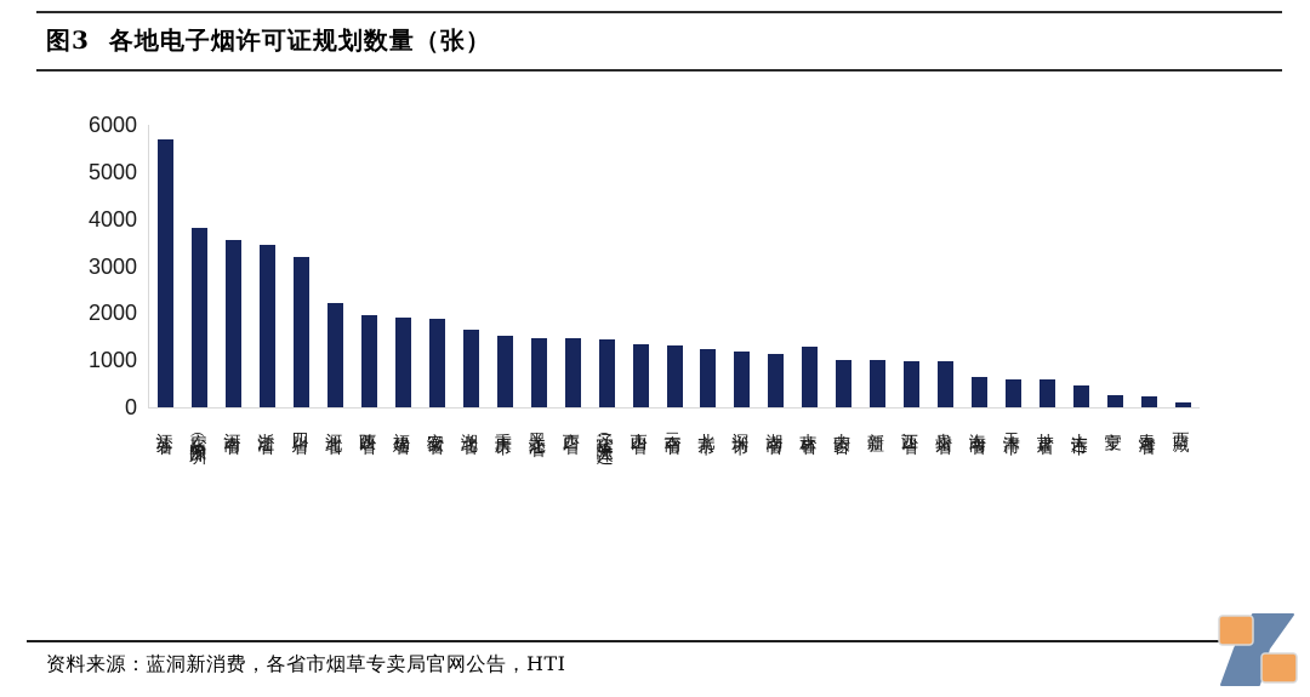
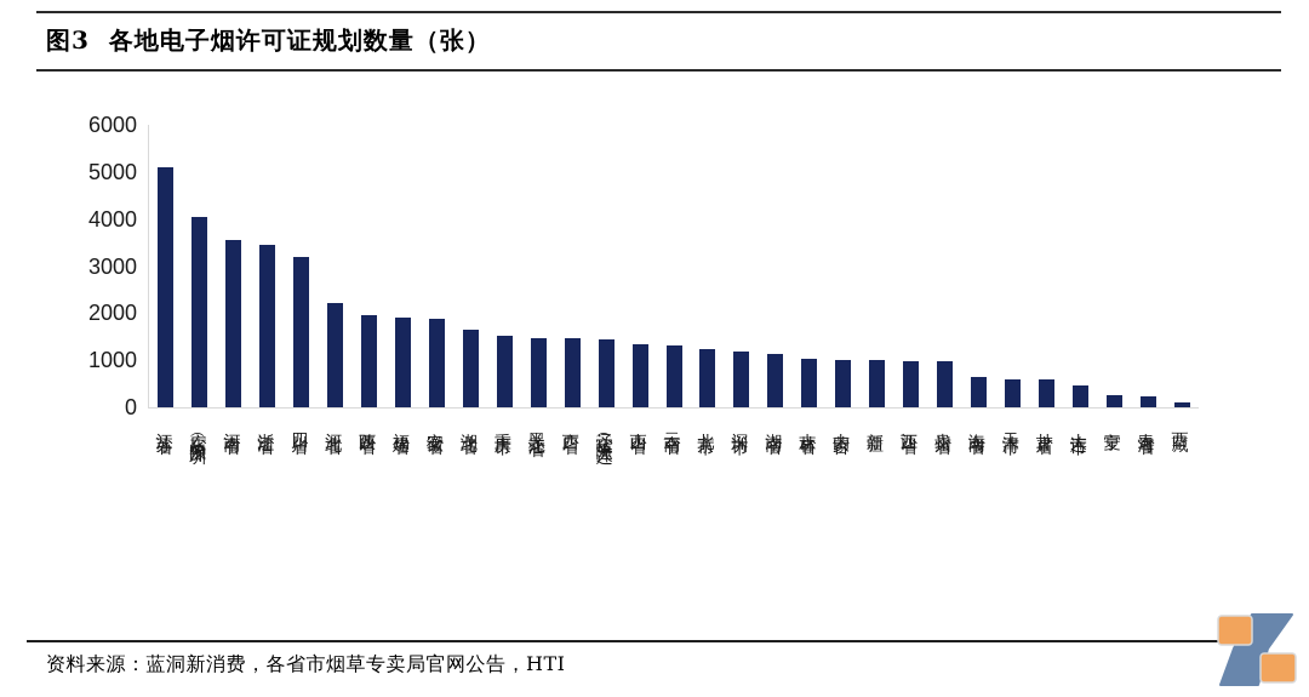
江苏省: 5700 -> 5100
广东省（除深圳）: 3800 -> 4000
吉林省: 1300 -> 1000
